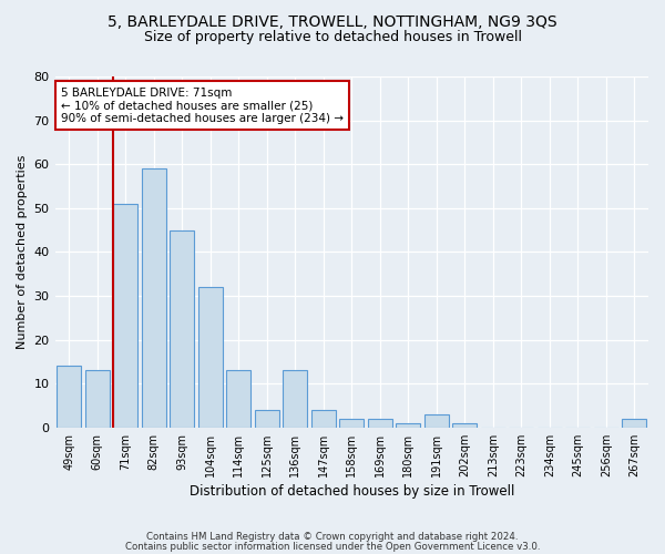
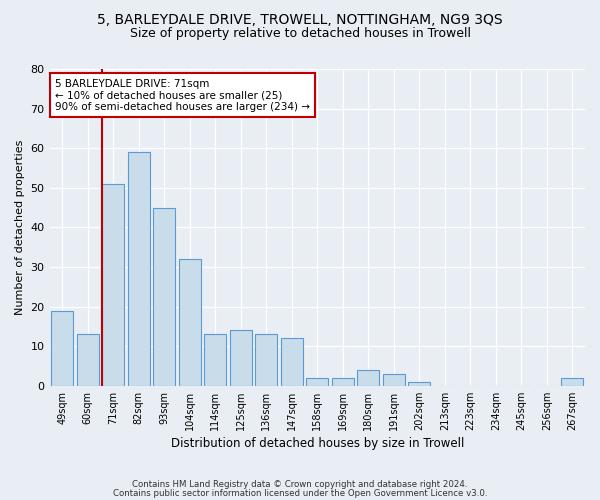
49sqm: 14 -> 19
125sqm: 4 -> 14
147sqm: 4 -> 12
180sqm: 1 -> 4
